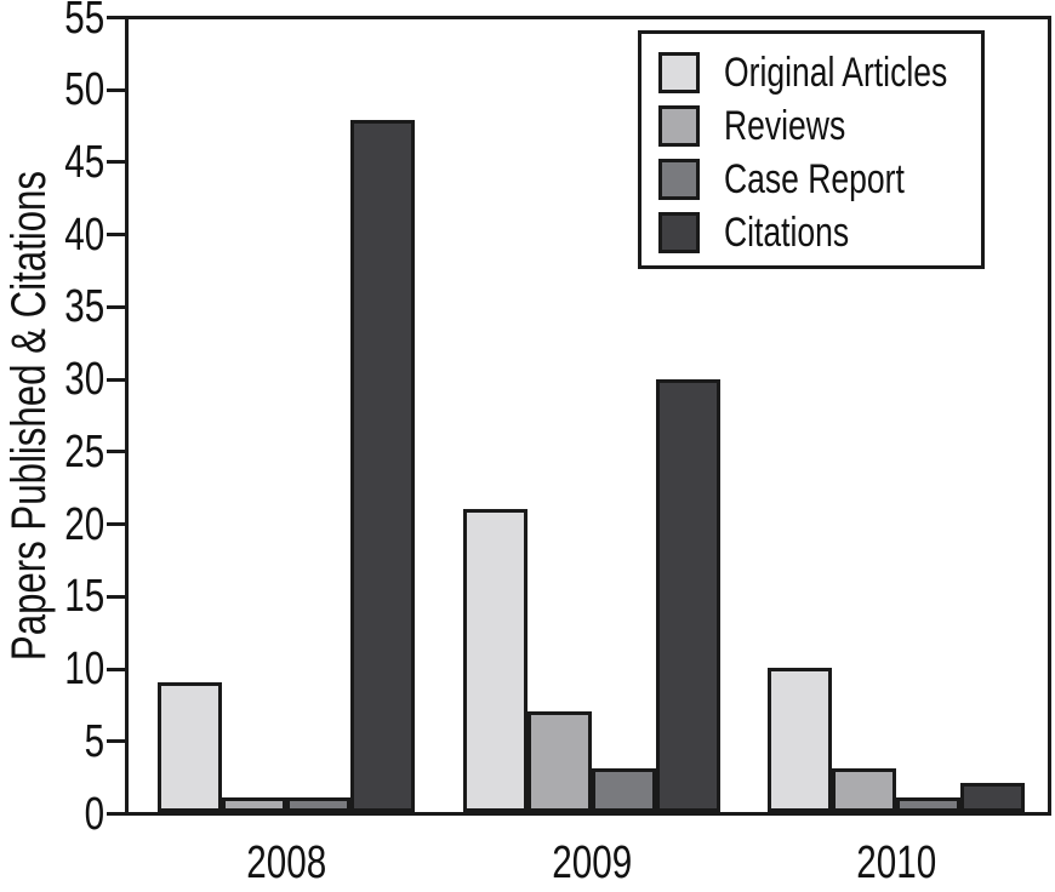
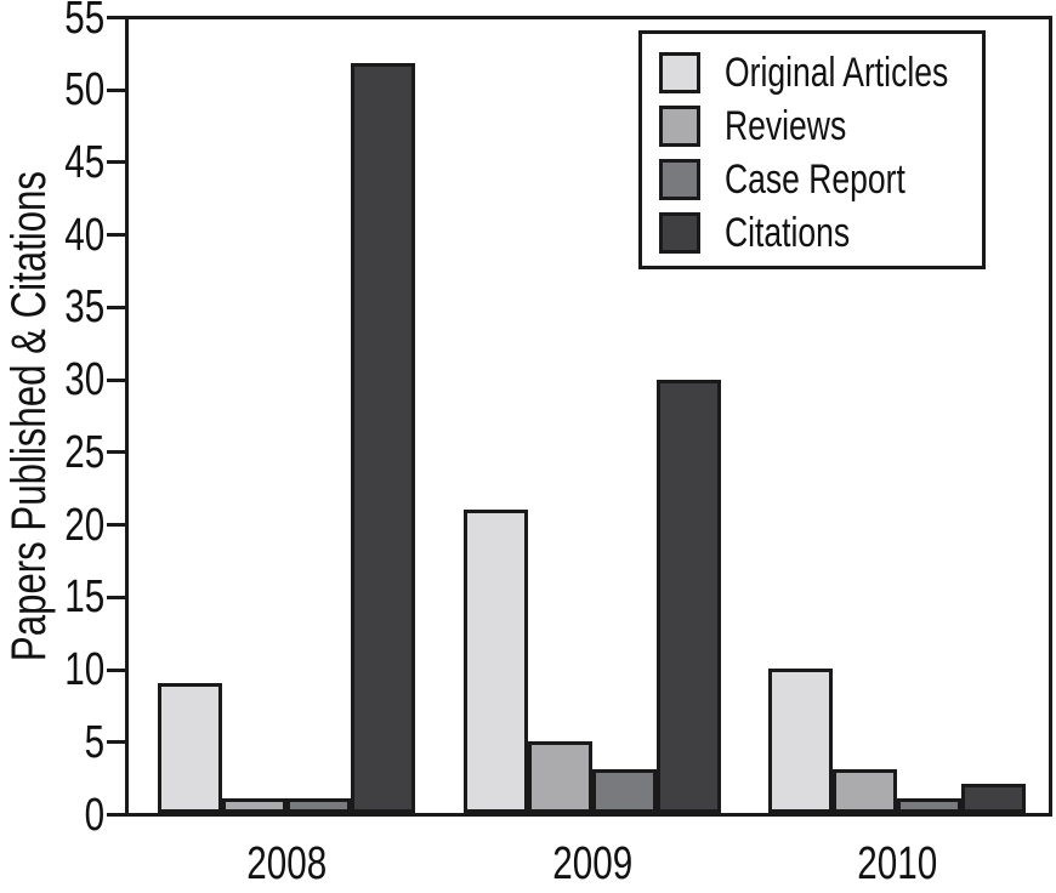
Citations/2008: 48 -> 52
Reviews/2009: 7 -> 5
